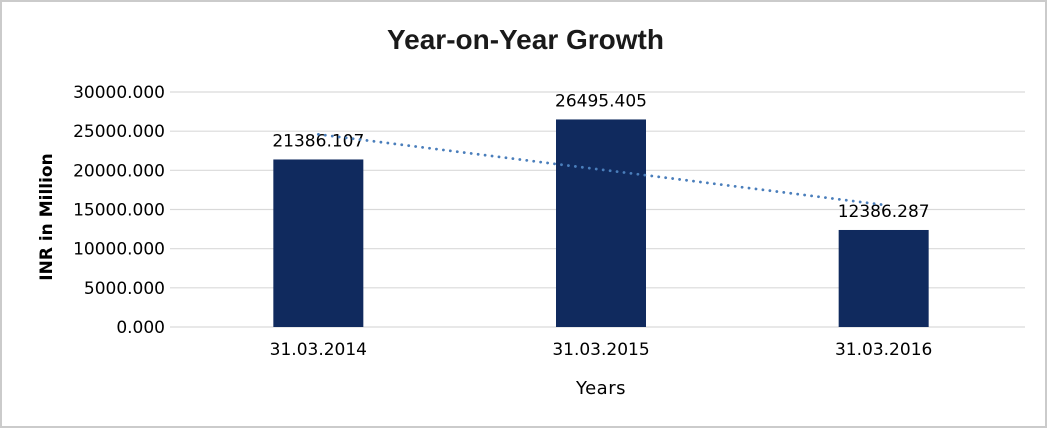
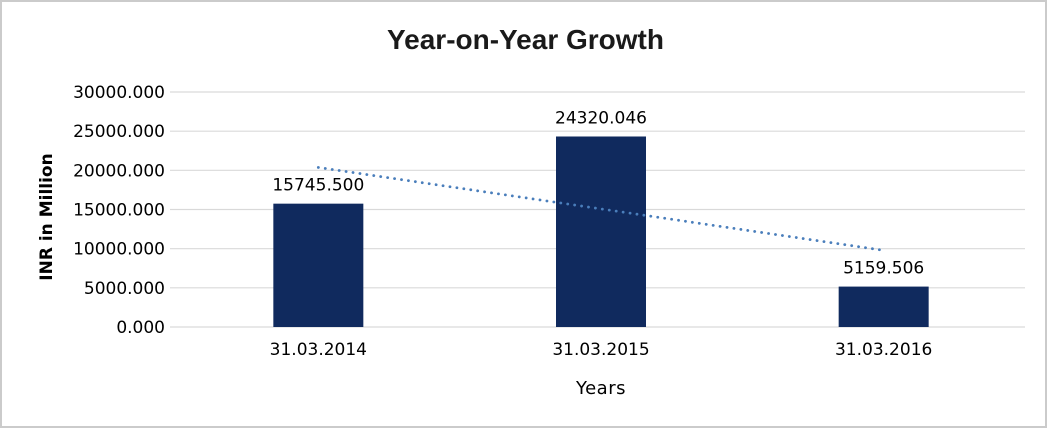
31.03.2014: 21386.107 -> 15745.500
31.03.2015: 26495.405 -> 24320.046
31.03.2016: 12386.287 -> 5159.506
